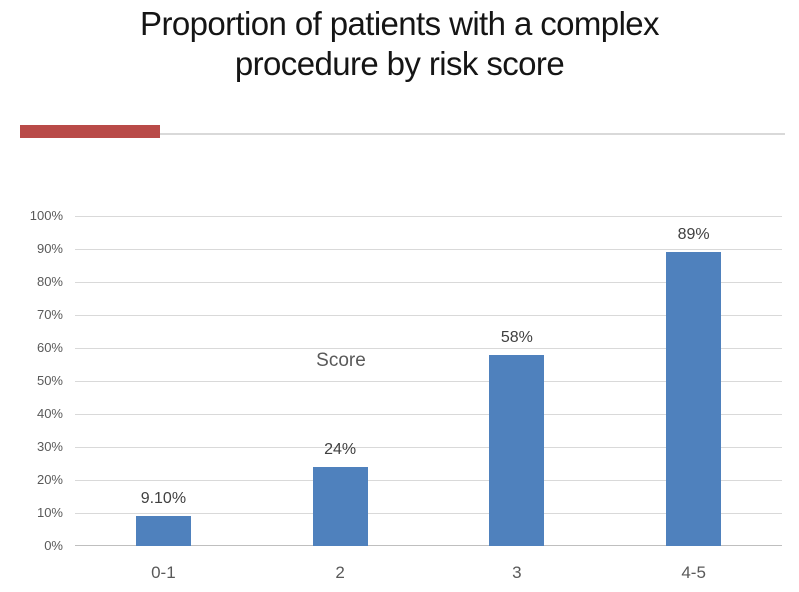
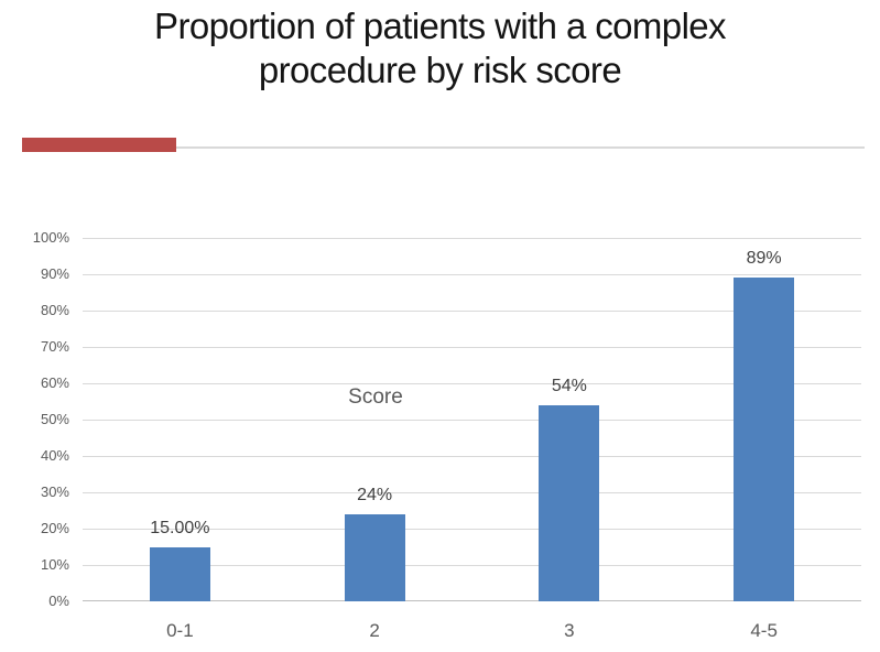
0-1: 9.10% -> 15.00%
3: 58% -> 54%
